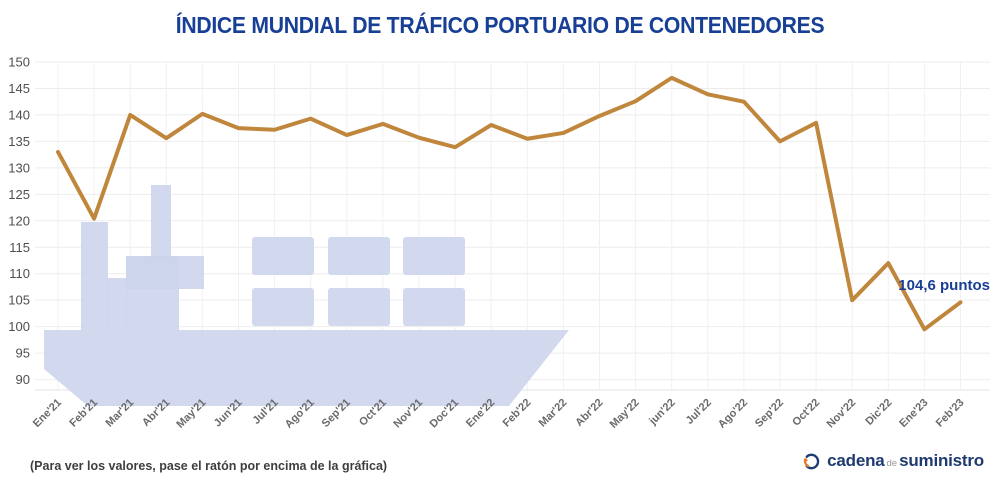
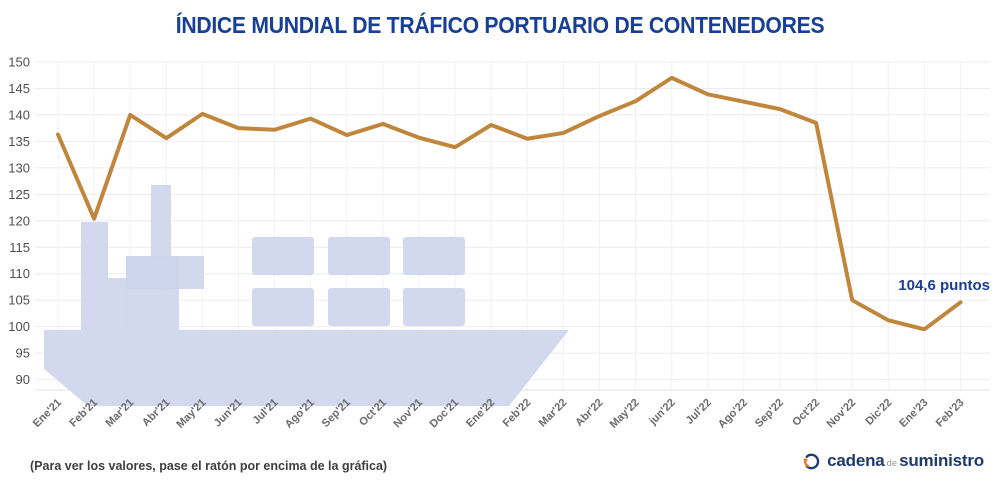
Ene'21: 133 -> 136
Sep'22: 135 -> 141
Dic'22: 112 -> 101
